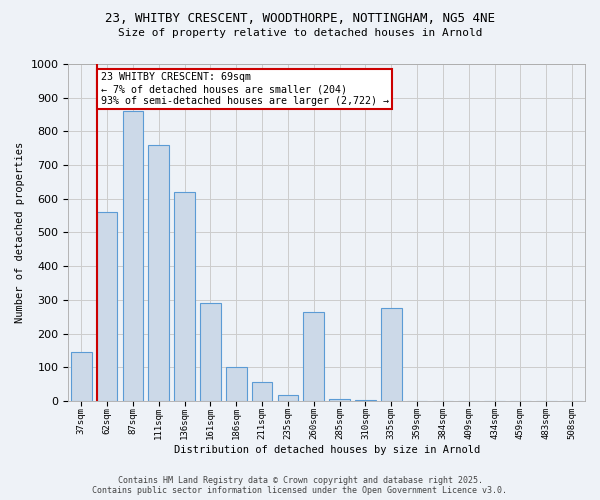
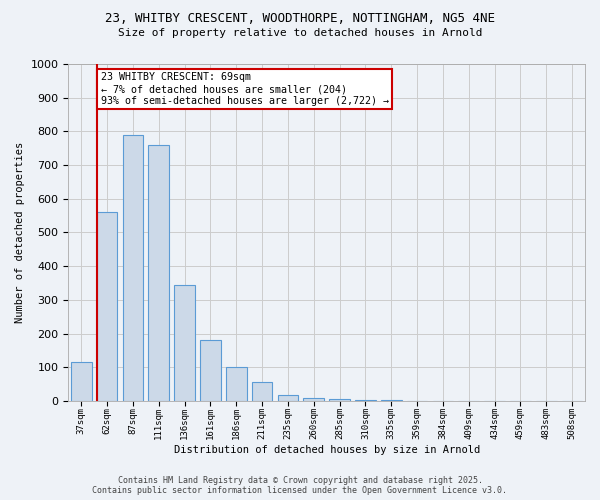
37sqm: 145 -> 115
87sqm: 860 -> 790
136sqm: 620 -> 345
161sqm: 290 -> 180
260sqm: 265 -> 8
335sqm: 275 -> 2
